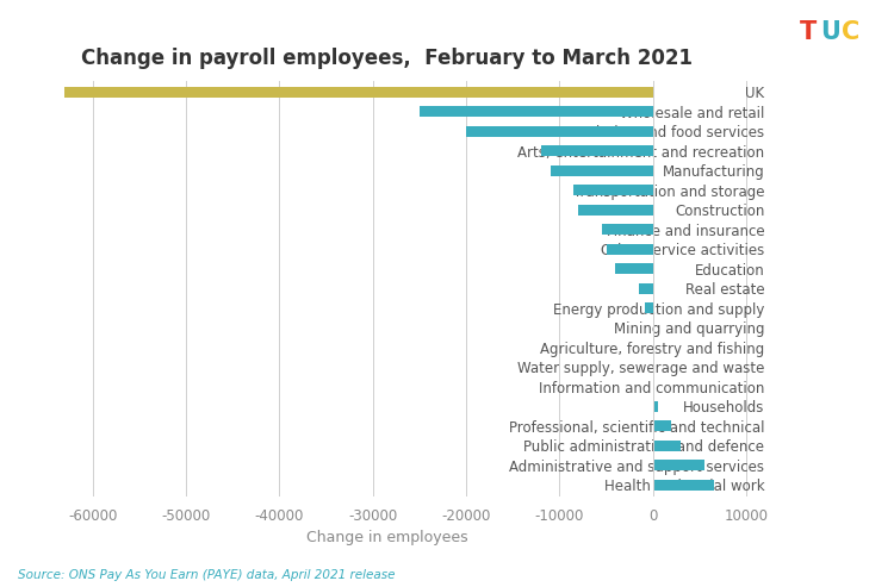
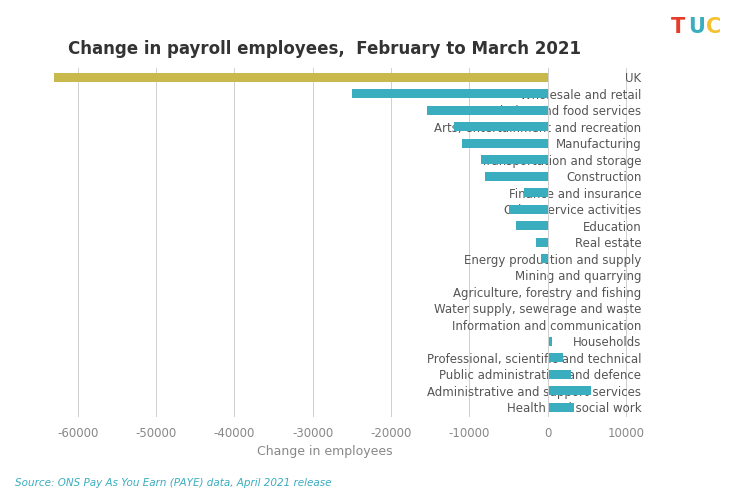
Accommodation and food services: -20000 -> -15400
Finance and insurance: -5500 -> -3000
Health and social work: 6500 -> 3400
